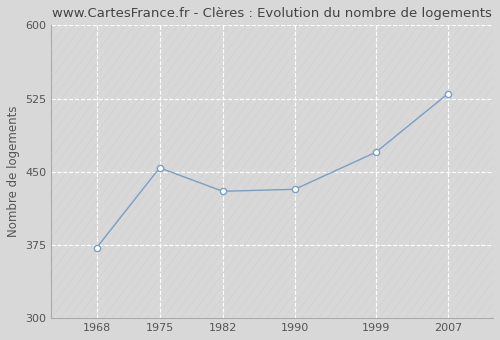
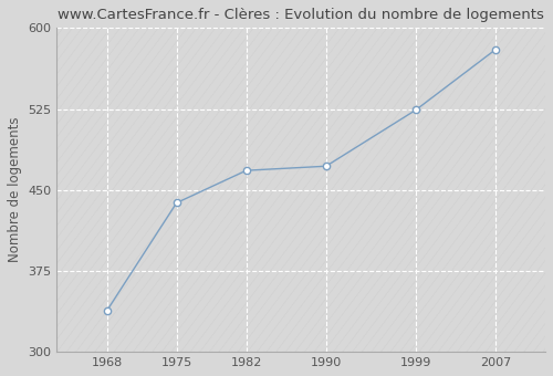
1968: 372 -> 338
1975: 454 -> 438
1982: 430 -> 468
1990: 432 -> 472
1999: 470 -> 524
2007: 530 -> 580
